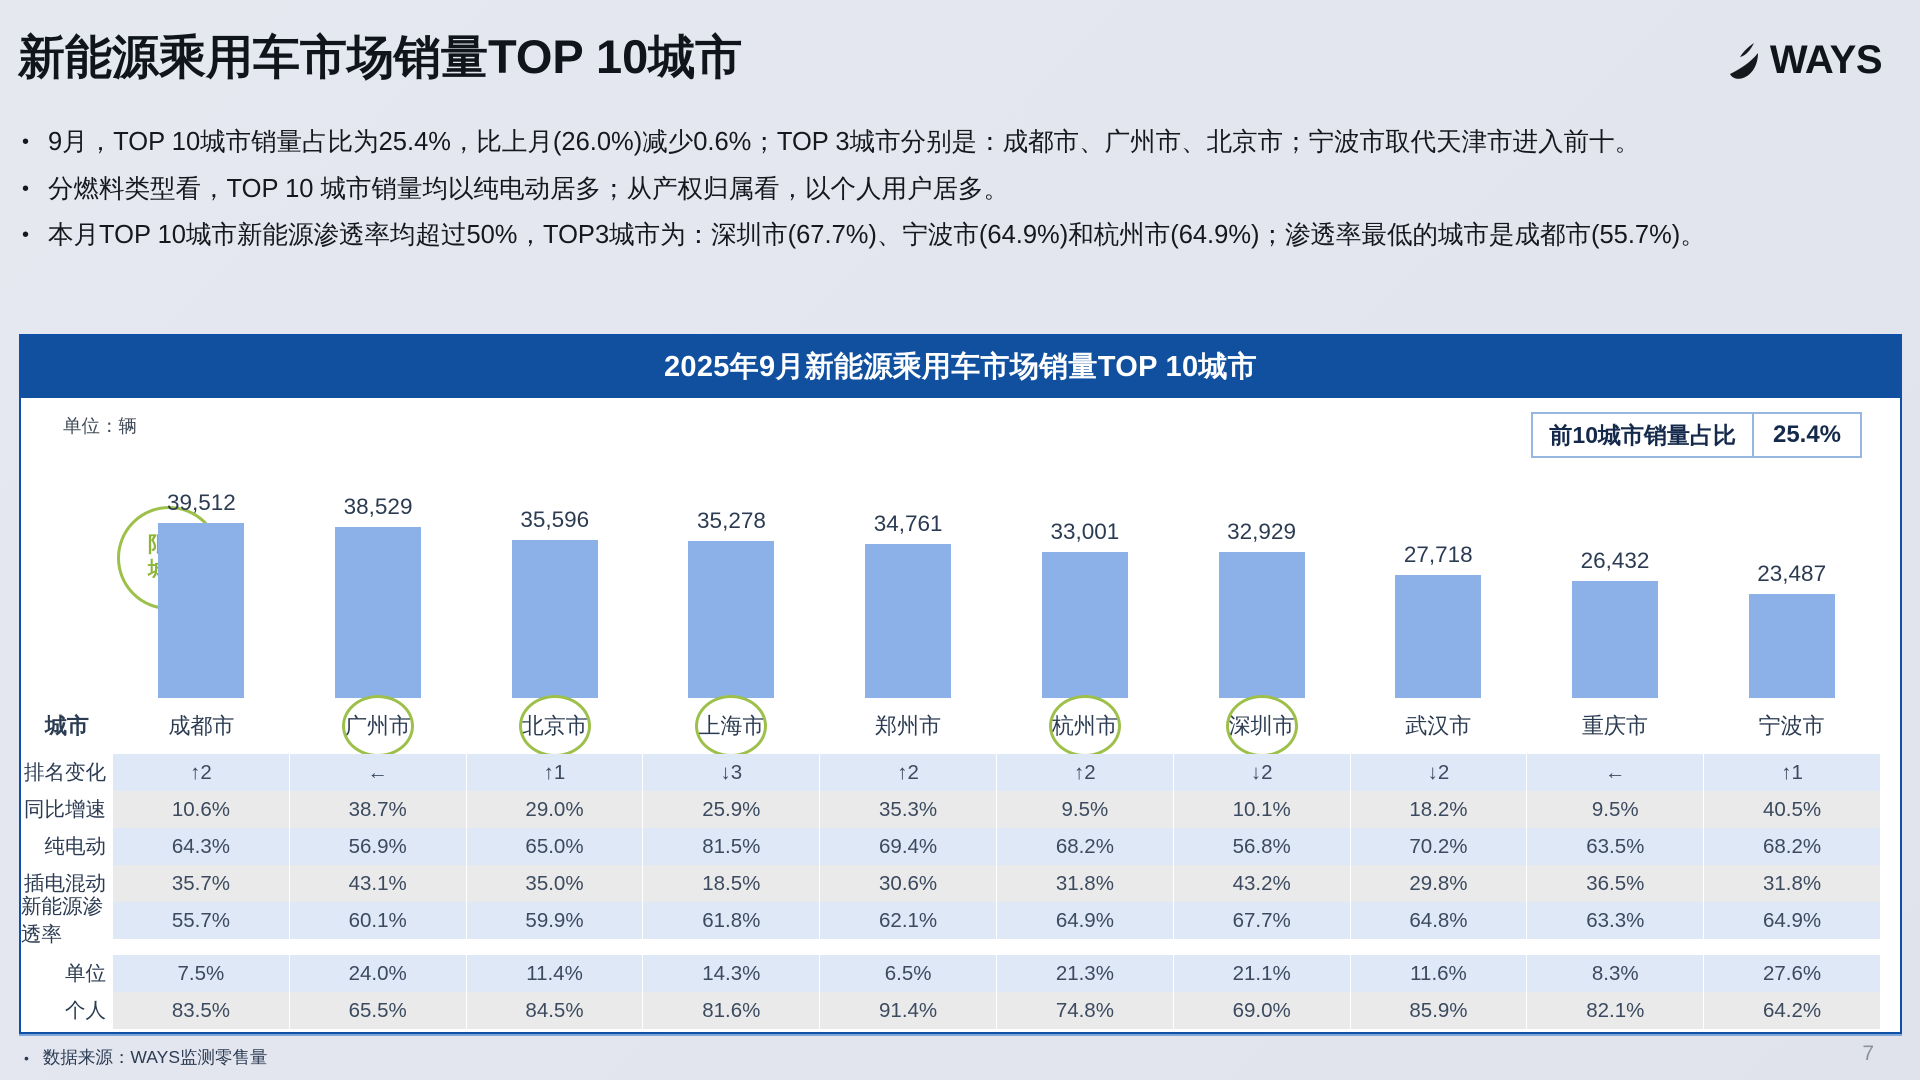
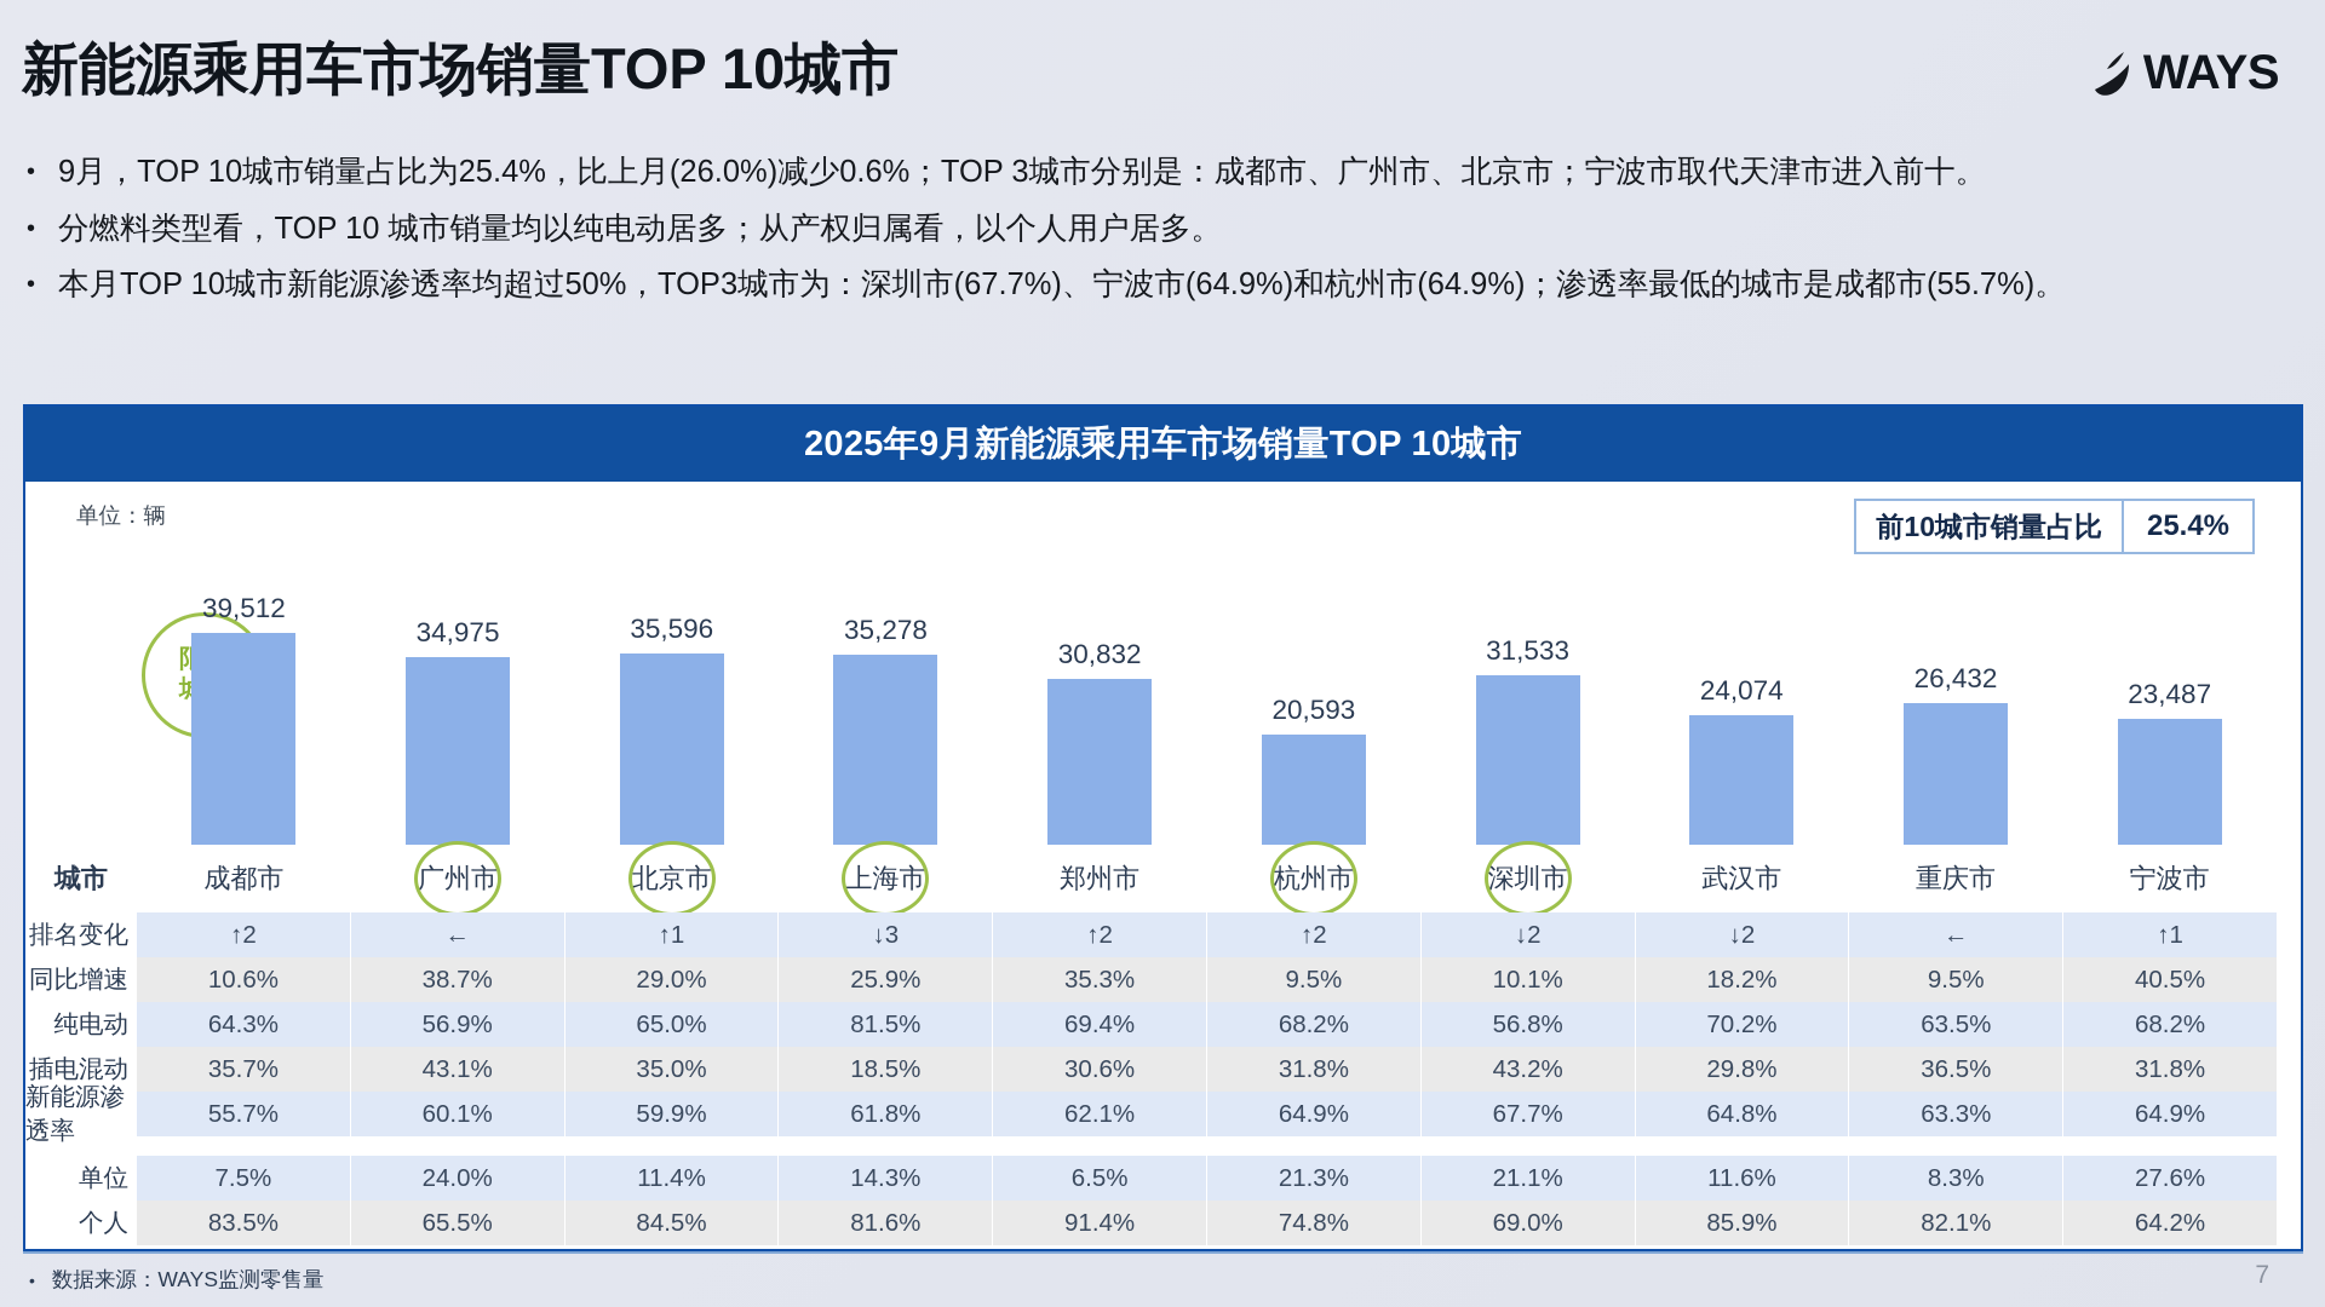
广州市: 38,529 -> 34,975
郑州市: 34,761 -> 30,832
杭州市: 33,001 -> 20,593
深圳市: 32,929 -> 31,533
武汉市: 27,718 -> 24,074
